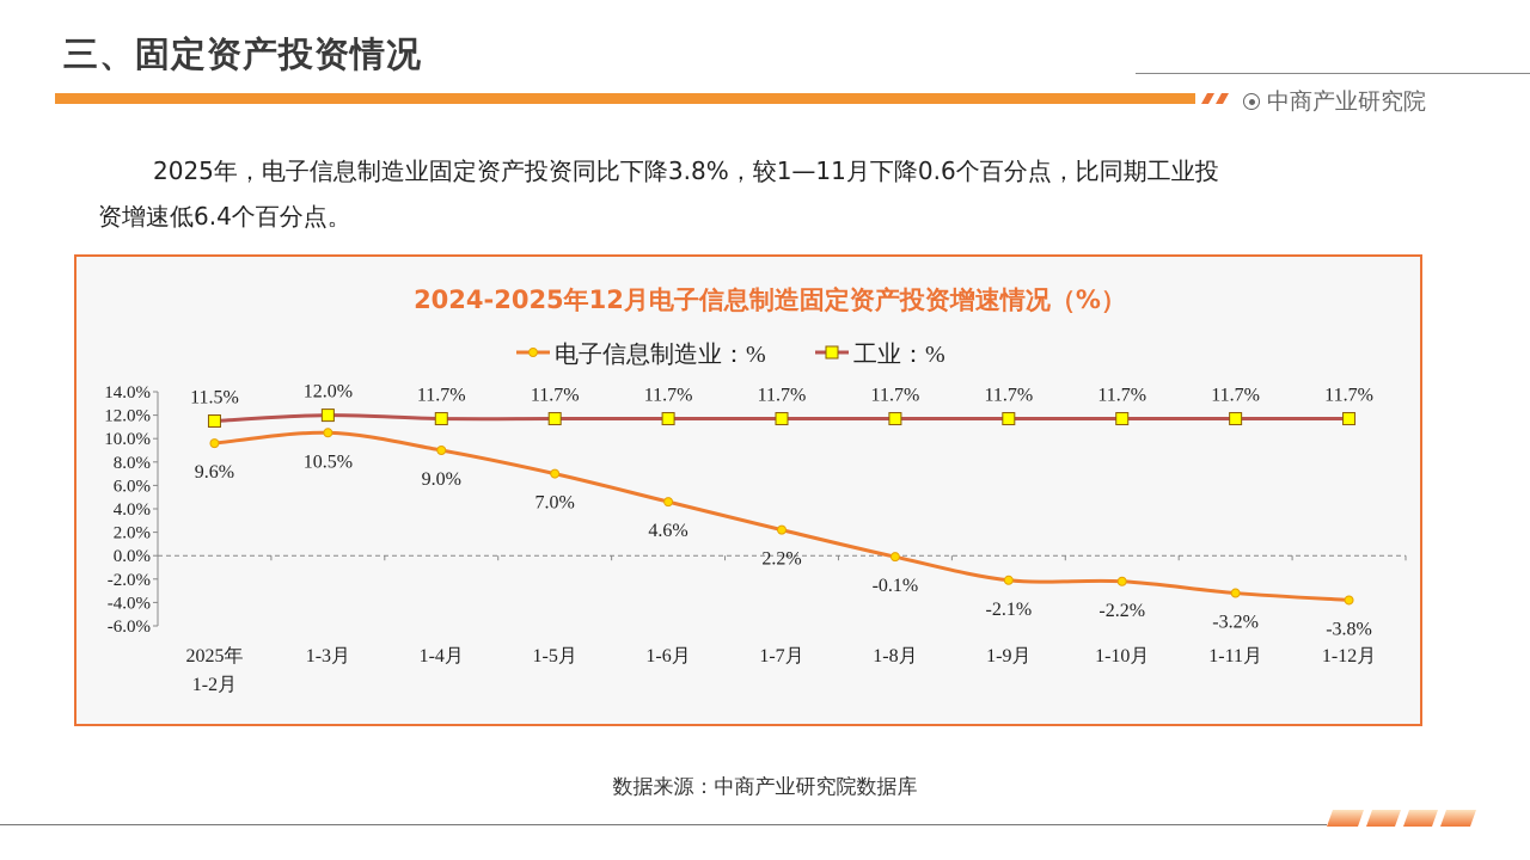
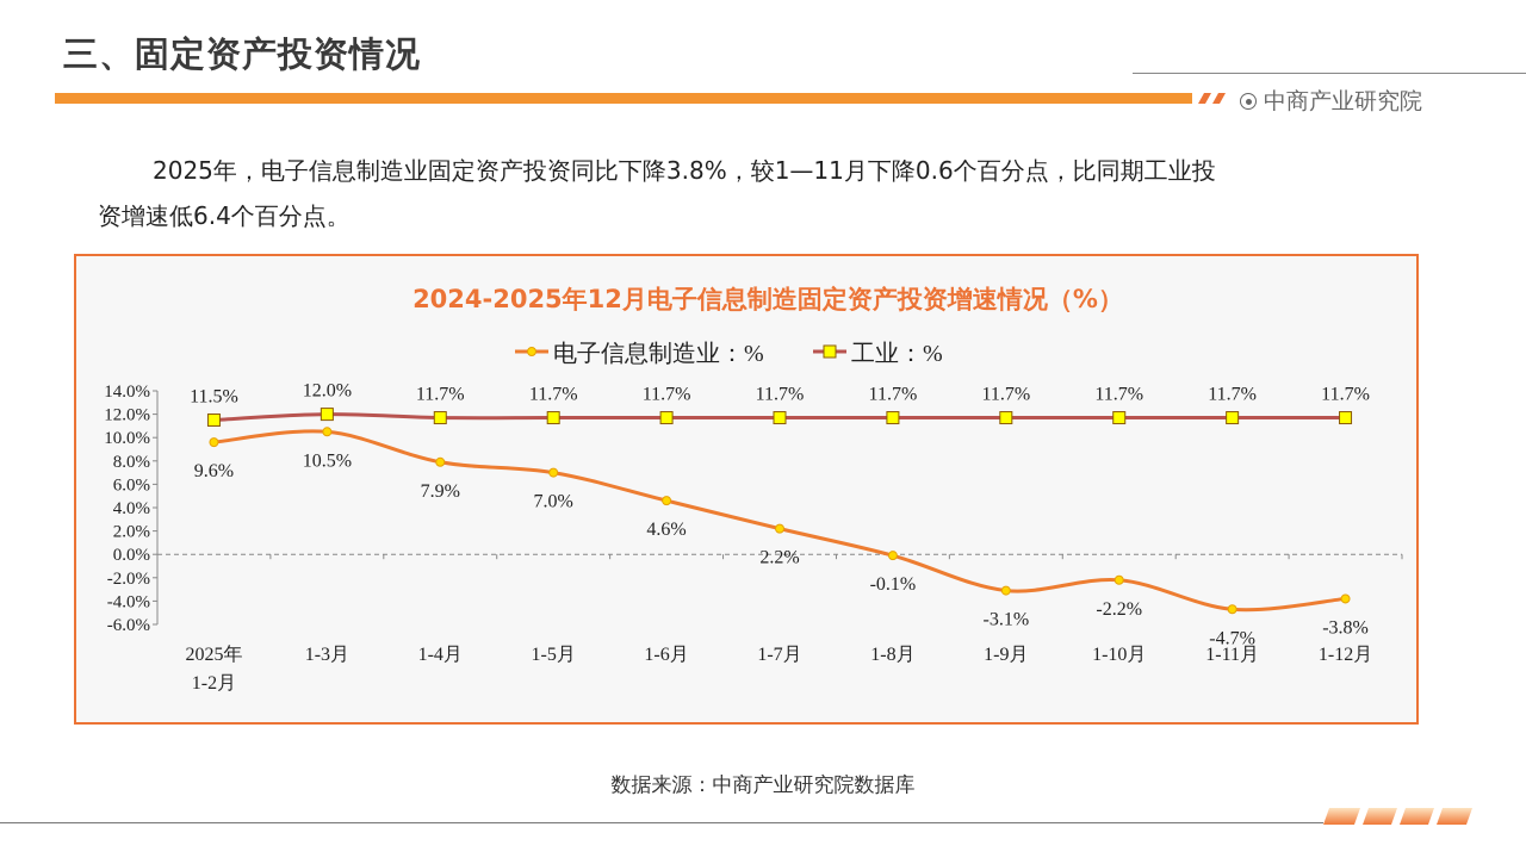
电子信息制造业：%/1-4月: 9.0% -> 7.9%
电子信息制造业：%/1-9月: -2.1% -> -3.1%
电子信息制造业：%/1-11月: -3.2% -> -4.7%
